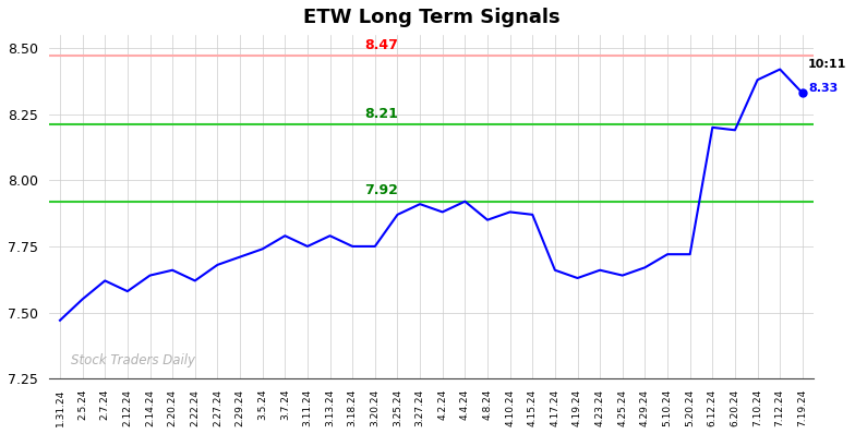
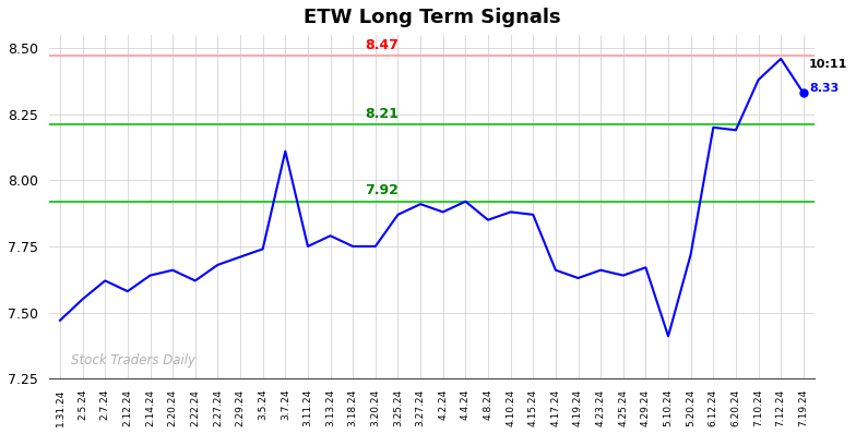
3.7.24: 7.79 -> 8.11
5.10.24: 7.72 -> 7.41
7.12.24: 8.42 -> 8.46
